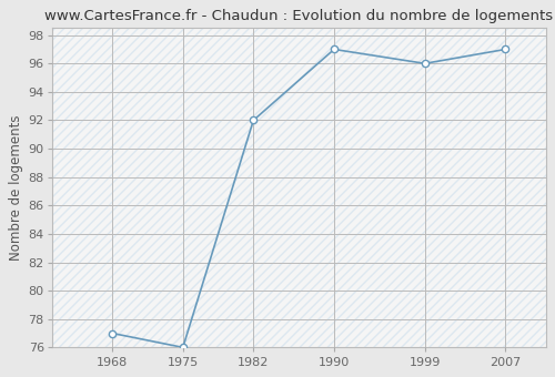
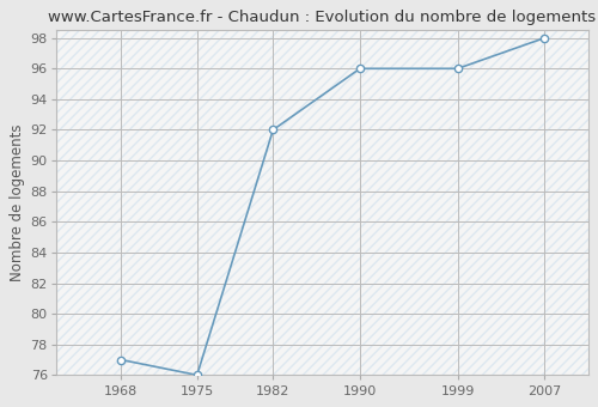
1990: 97 -> 96
2007: 97 -> 98
